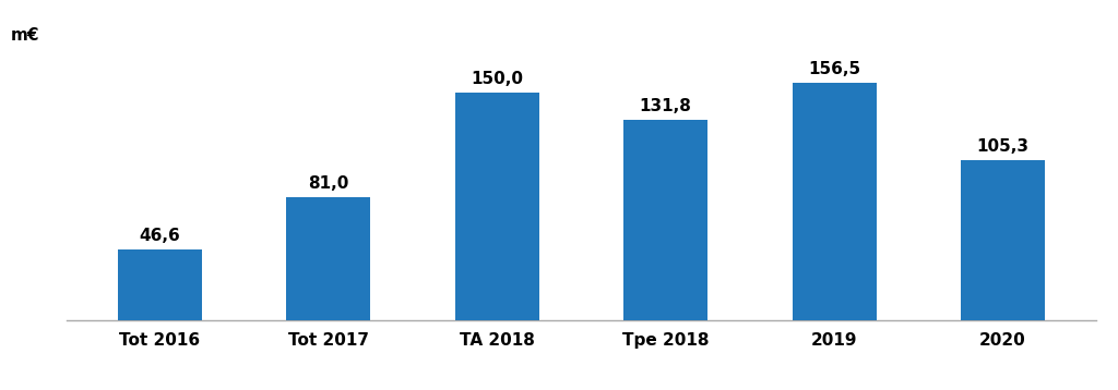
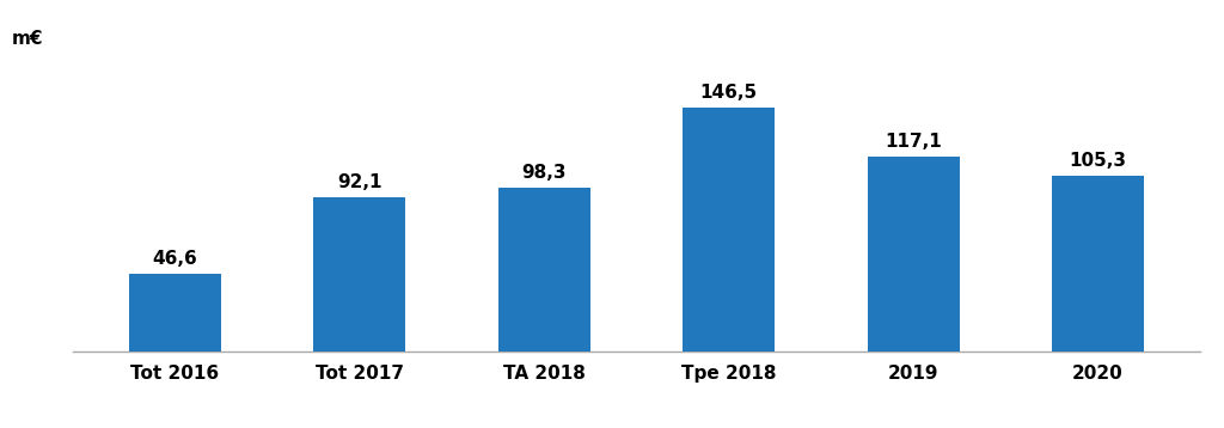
Tot 2017: 81,0 -> 92,1
TA 2018: 150,0 -> 98,3
Tpe 2018: 131,8 -> 146,5
2019: 156,5 -> 117,1
